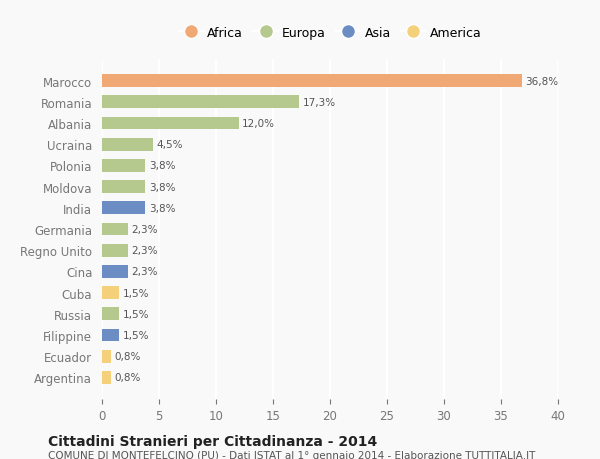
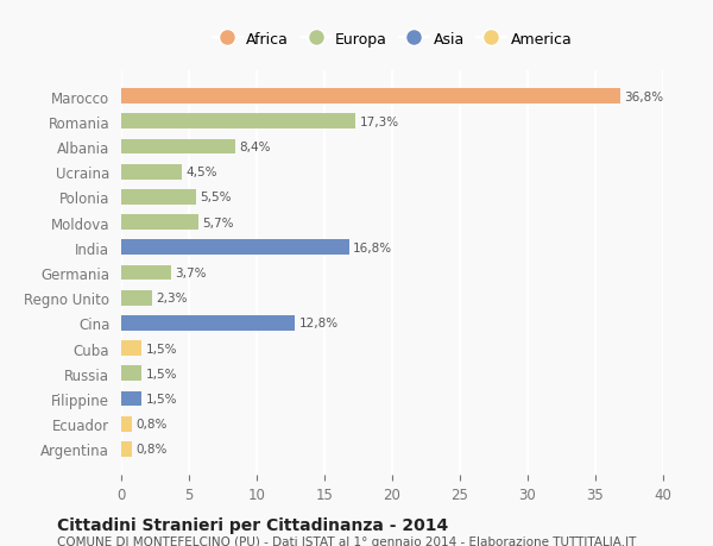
Albania: 12,0% -> 8,4%
Polonia: 3,8% -> 5,5%
Moldova: 3,8% -> 5,7%
India: 3,8% -> 16,8%
Germania: 2,3% -> 3,7%
Cina: 2,3% -> 12,8%
